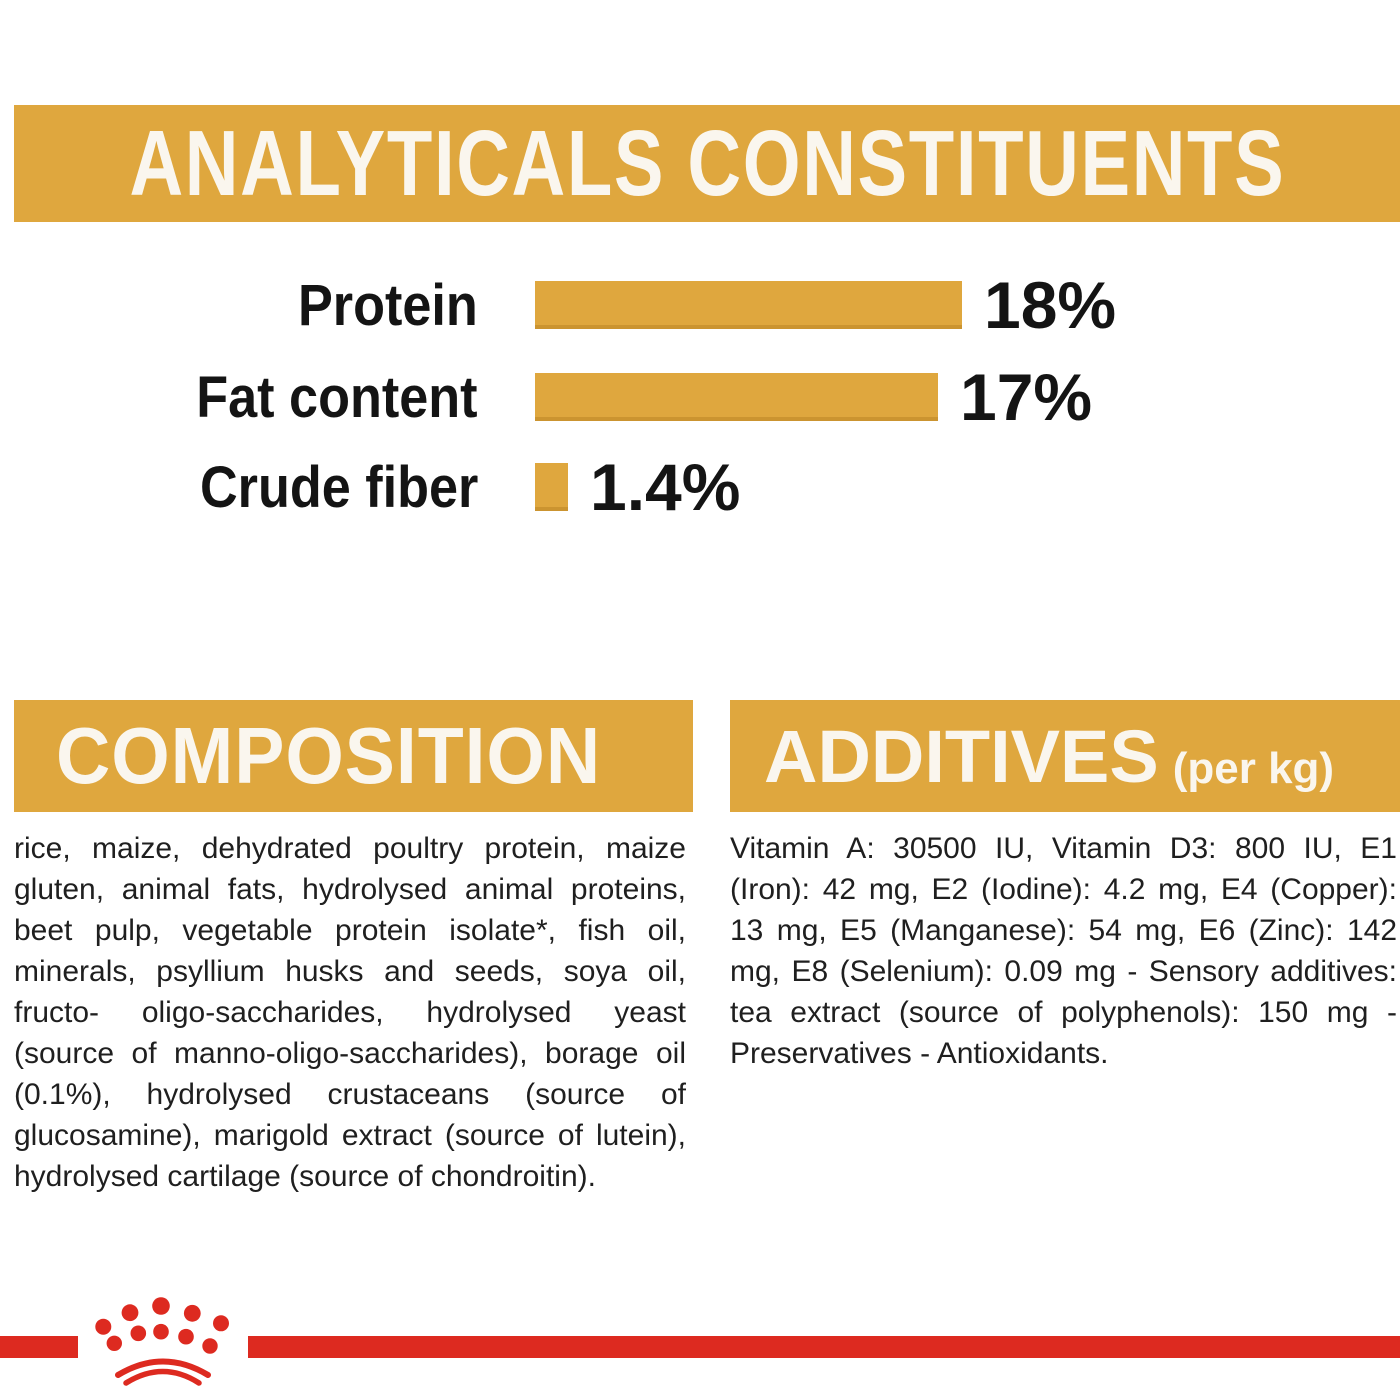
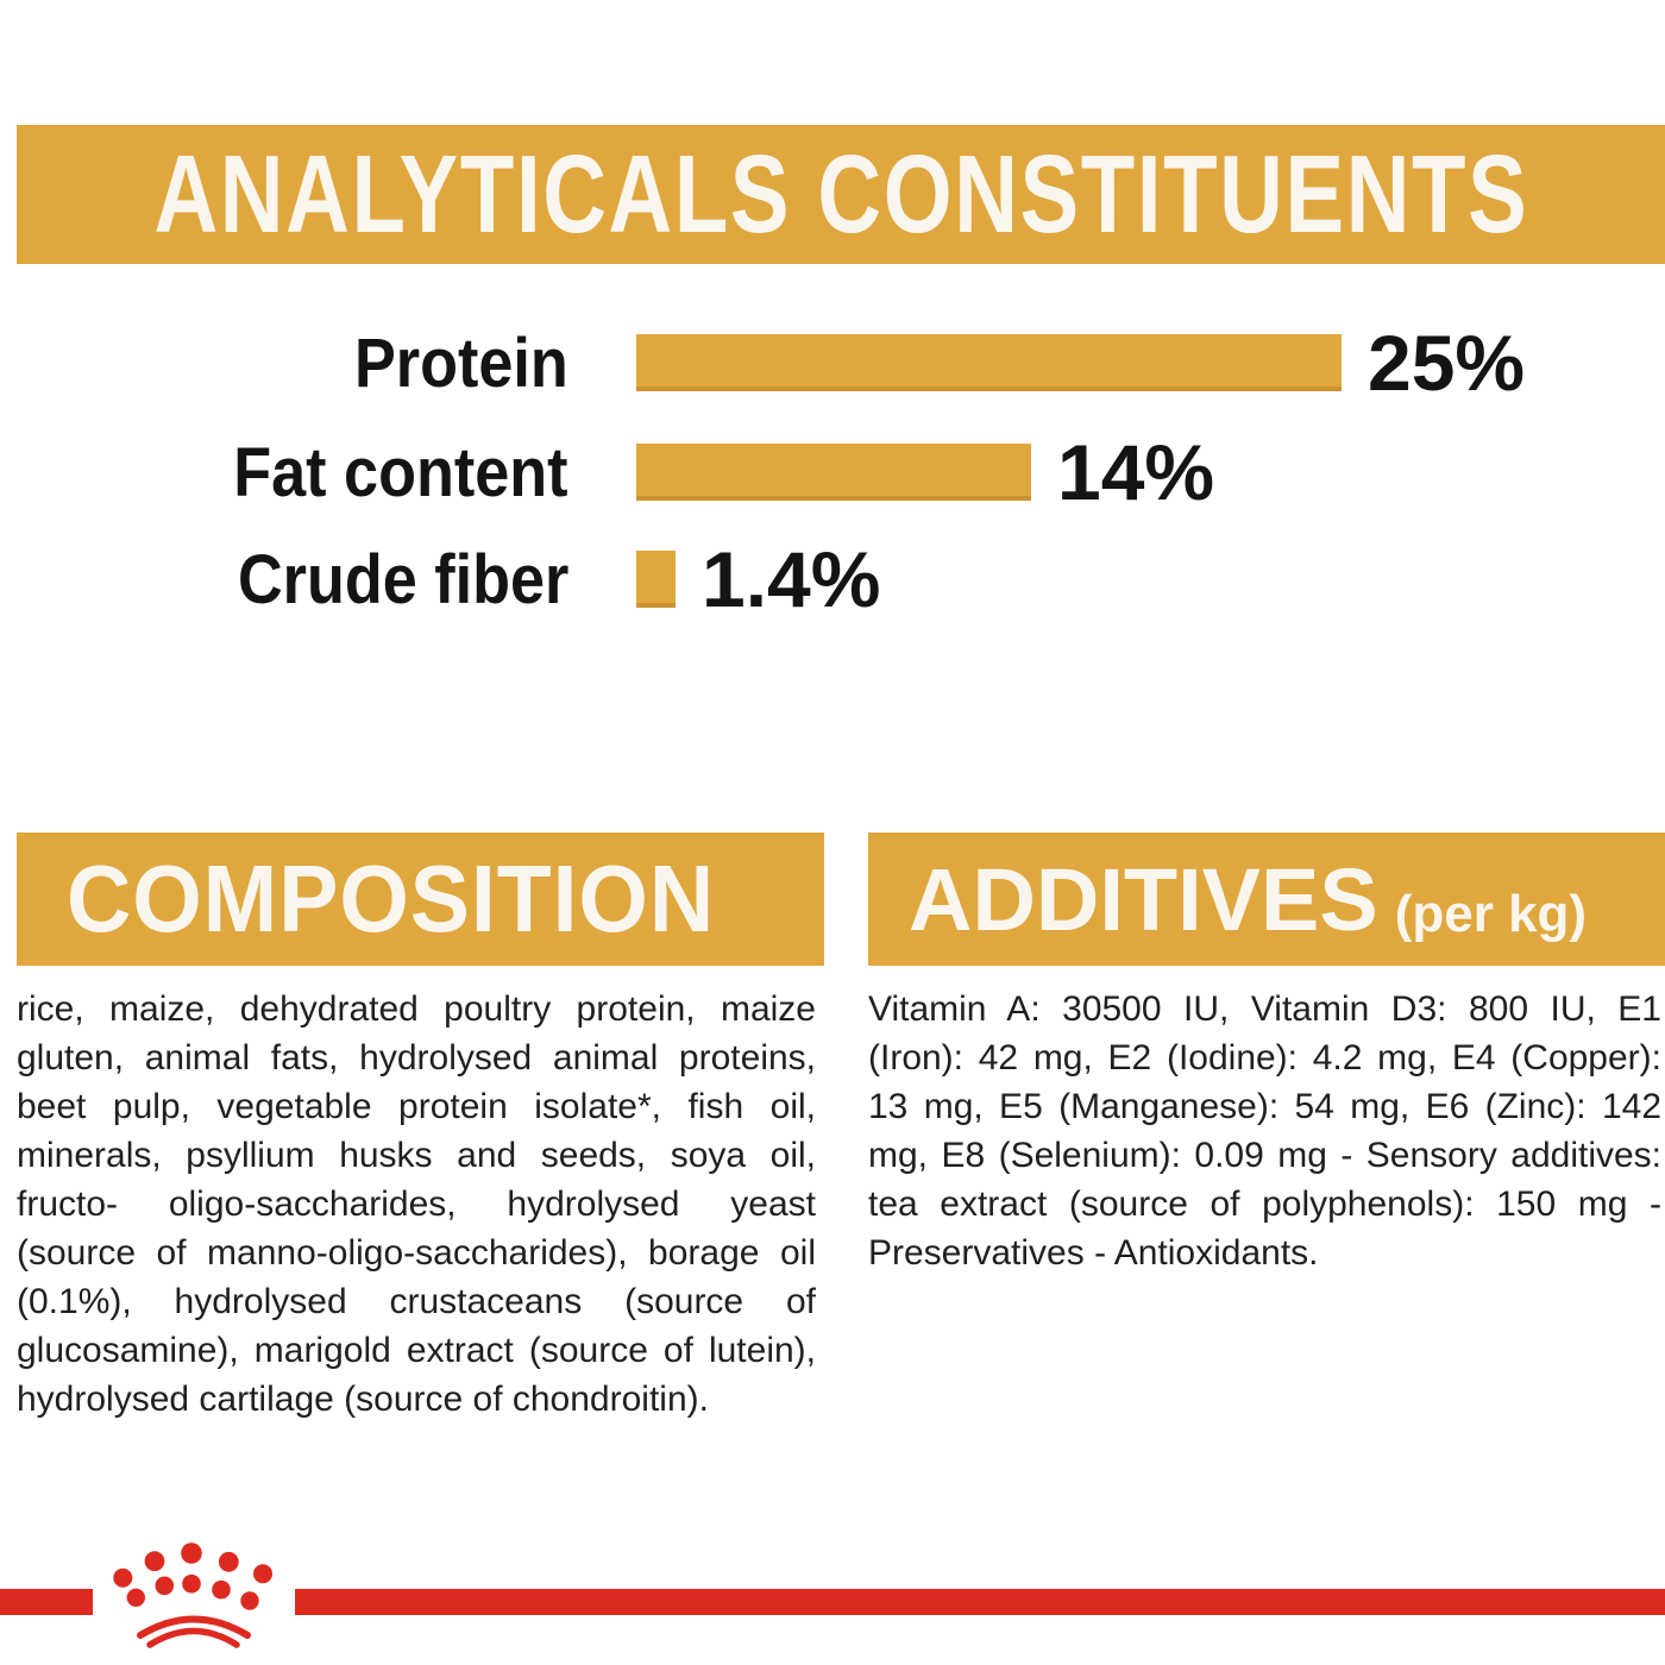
Protein: 18% -> 25%
Fat content: 17% -> 14%
